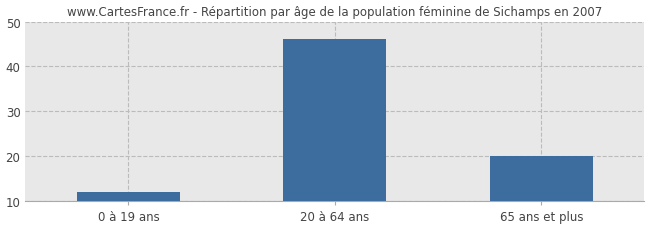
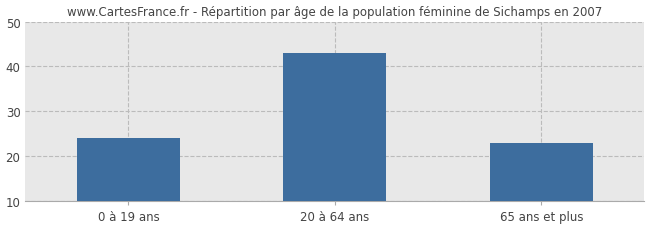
0 à 19 ans: 12 -> 24
20 à 64 ans: 46 -> 43
65 ans et plus: 20 -> 23
